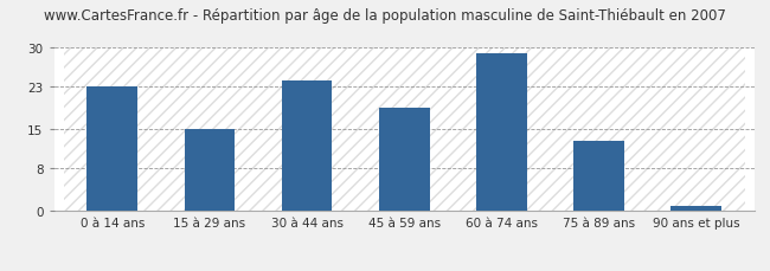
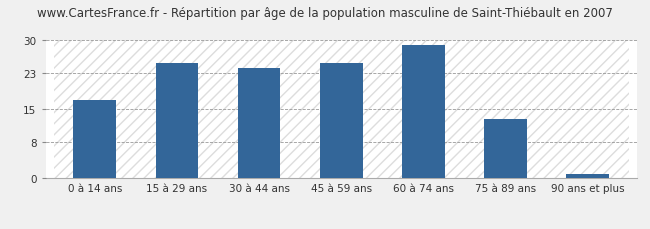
0 à 14 ans: 23 -> 17
15 à 29 ans: 15 -> 25
45 à 59 ans: 19 -> 25
